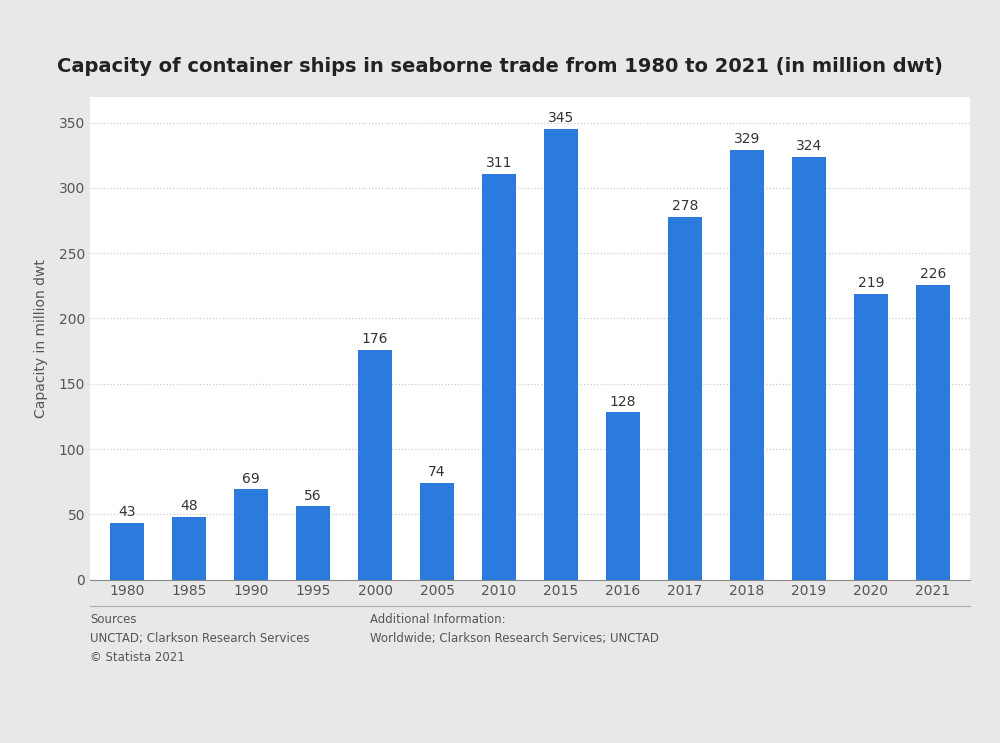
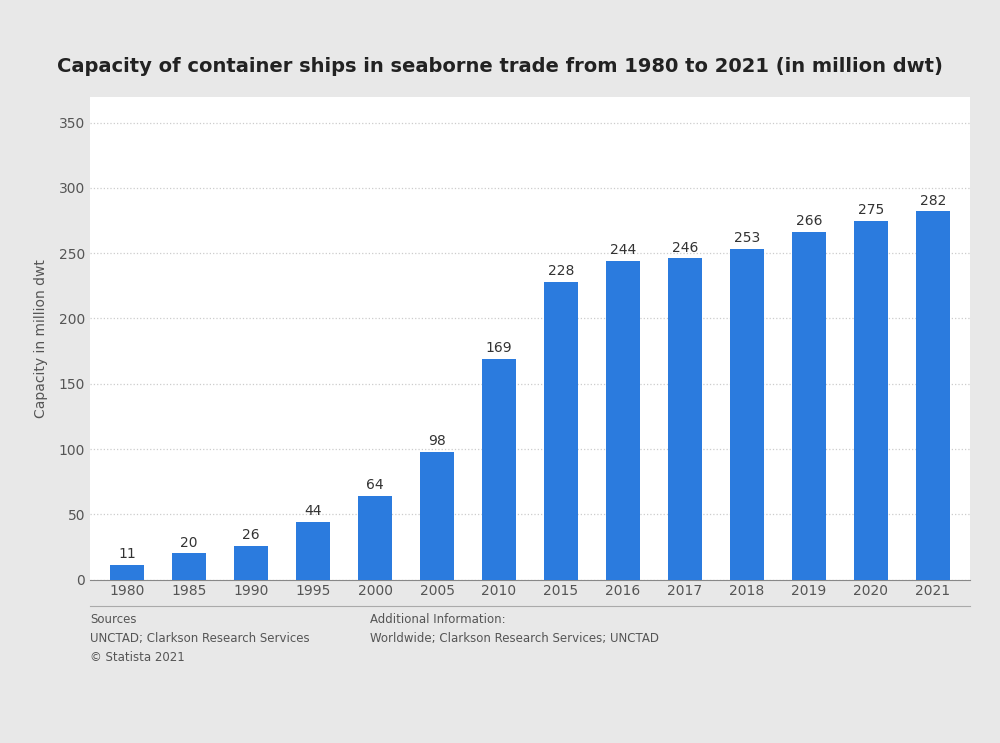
1980: 43 -> 11
1985: 48 -> 20
1990: 69 -> 26
1995: 56 -> 44
2000: 176 -> 64
2005: 74 -> 98
2010: 311 -> 169
2015: 345 -> 228
2016: 128 -> 244
2017: 278 -> 246
2018: 329 -> 253
2019: 324 -> 266
2020: 219 -> 275
2021: 226 -> 282
